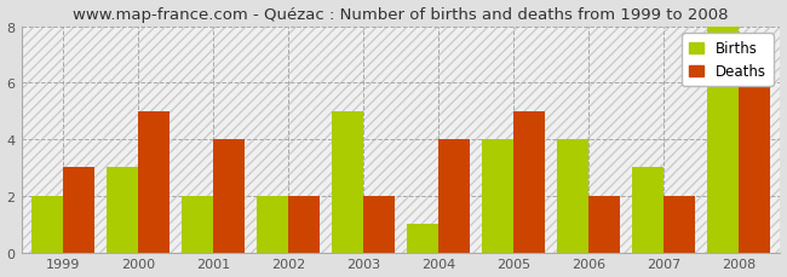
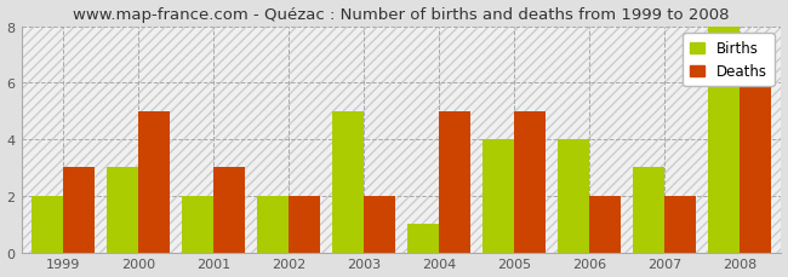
Deaths/2001: 4 -> 3
Deaths/2004: 4 -> 5
